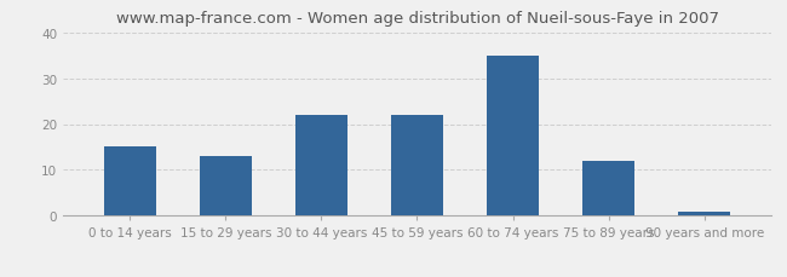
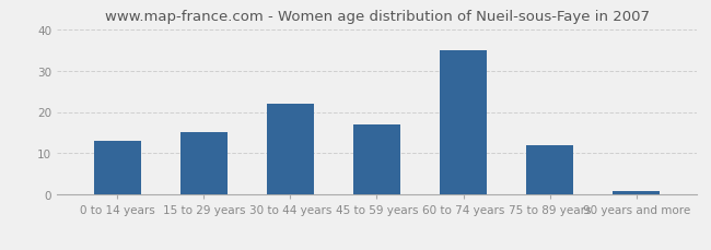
0 to 14 years: 15 -> 13
15 to 29 years: 13 -> 15
45 to 59 years: 22 -> 17
